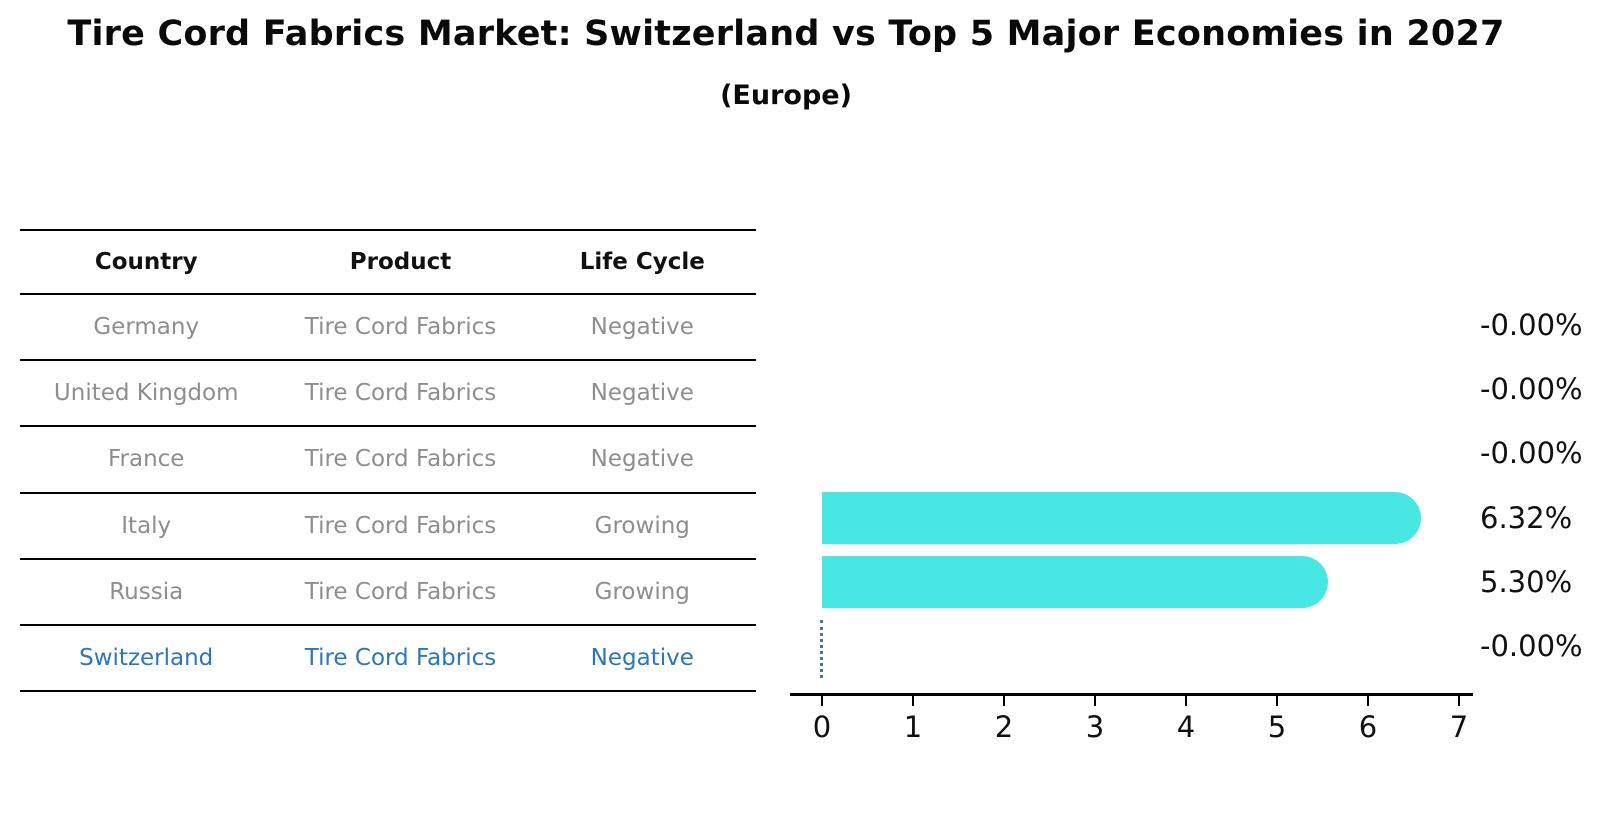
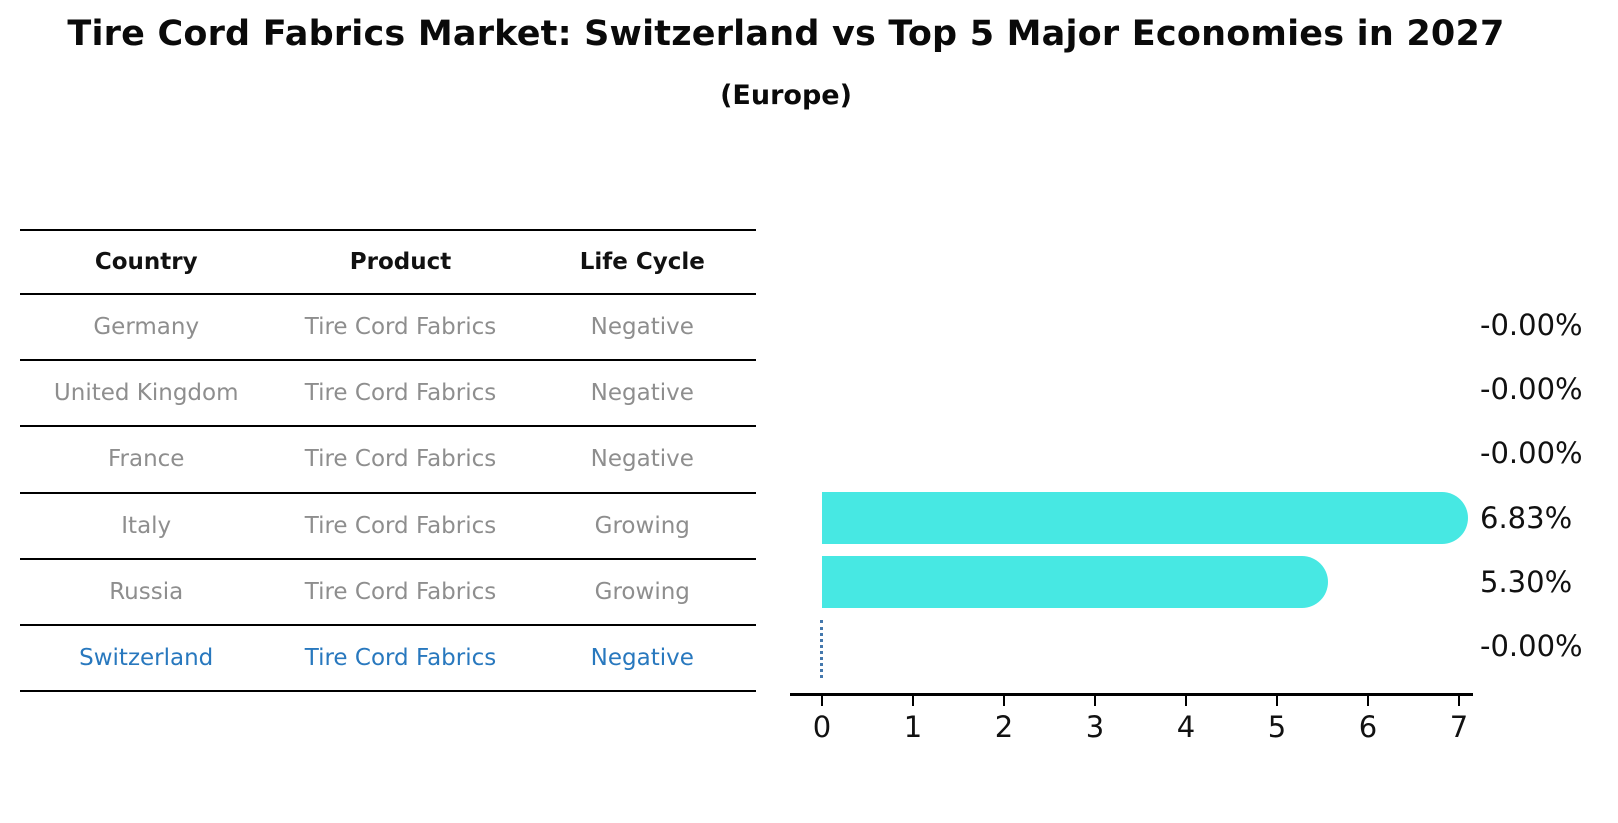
Italy: 6.32% -> 6.83%
